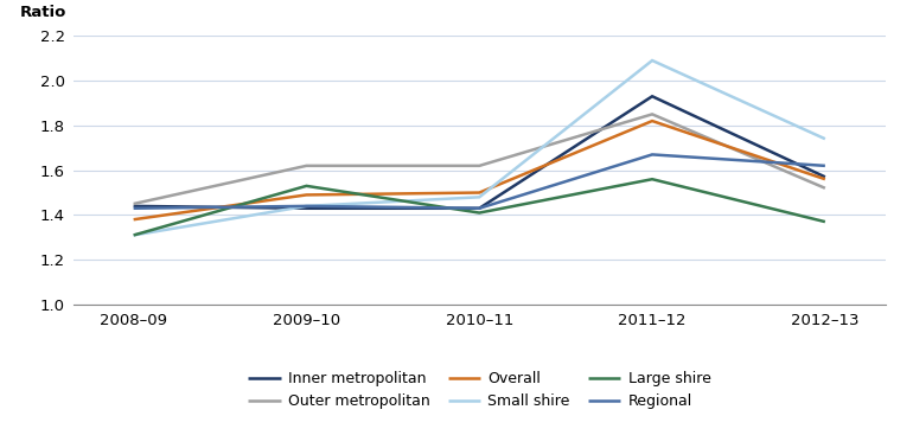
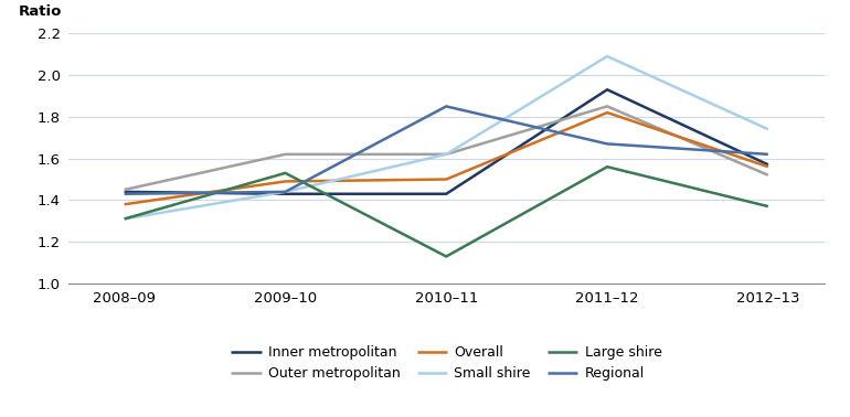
Small shire/2010–11: 1.48 -> 1.62
Large shire/2010–11: 1.41 -> 1.13
Regional/2010–11: 1.43 -> 1.85
